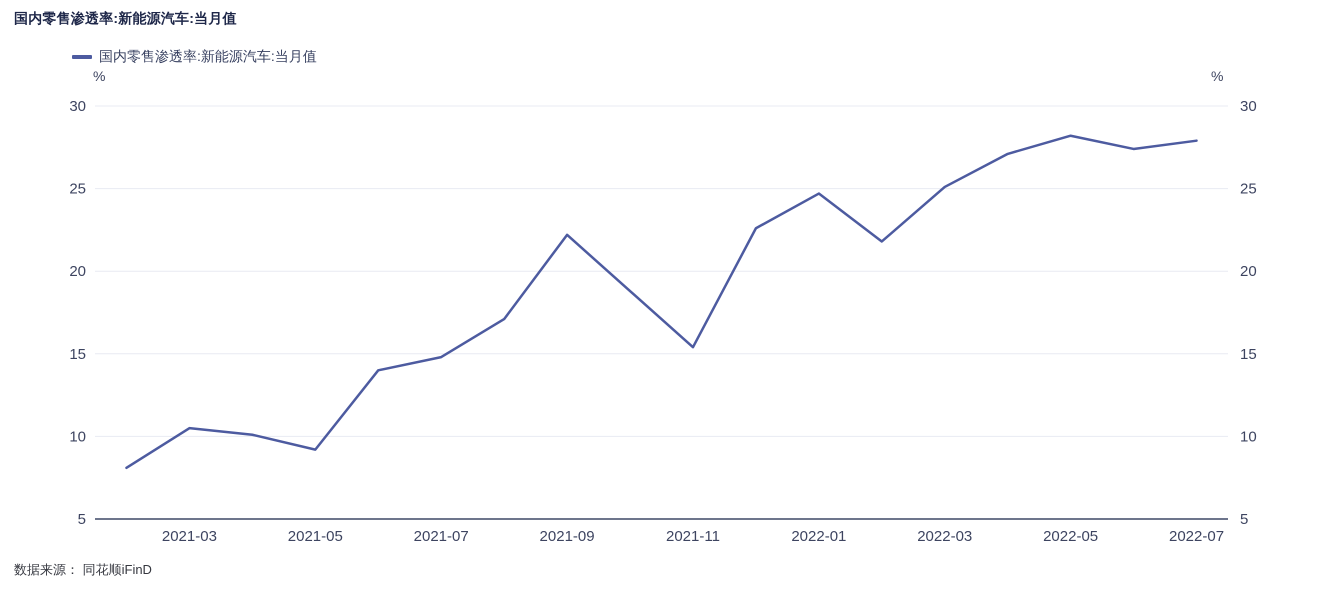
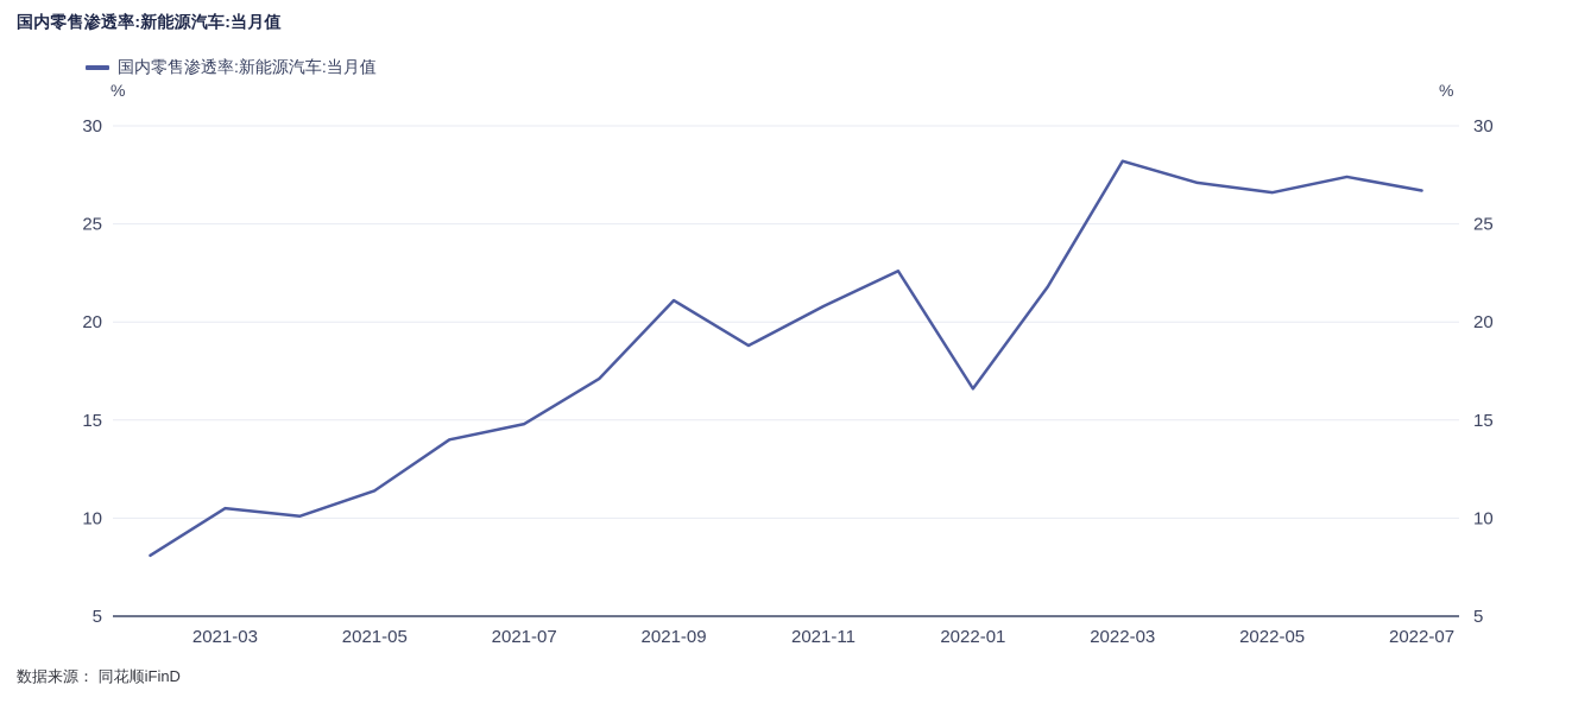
2021-05: 9.2 -> 11.4
2021-09: 22.2 -> 21.1
2021-11: 15.4 -> 20.8
2022-01: 24.7 -> 16.6
2022-03: 25.1 -> 28.2
2022-05: 28.2 -> 26.6
2022-07: 27.9 -> 26.7
